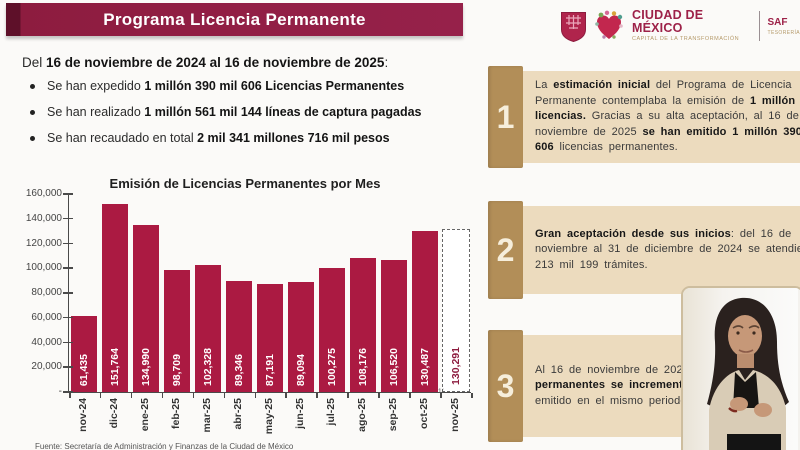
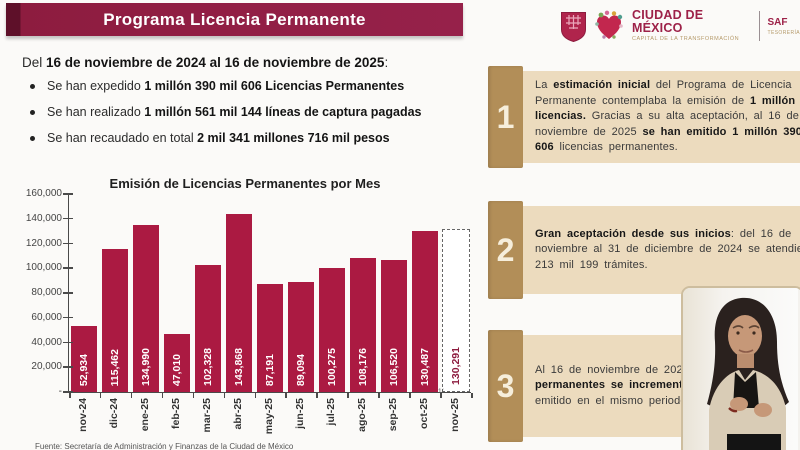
nov-24: 61,435 -> 52,934
dic-24: 151,764 -> 115,462
feb-25: 98,709 -> 47,010
abr-25: 89,346 -> 143,868
